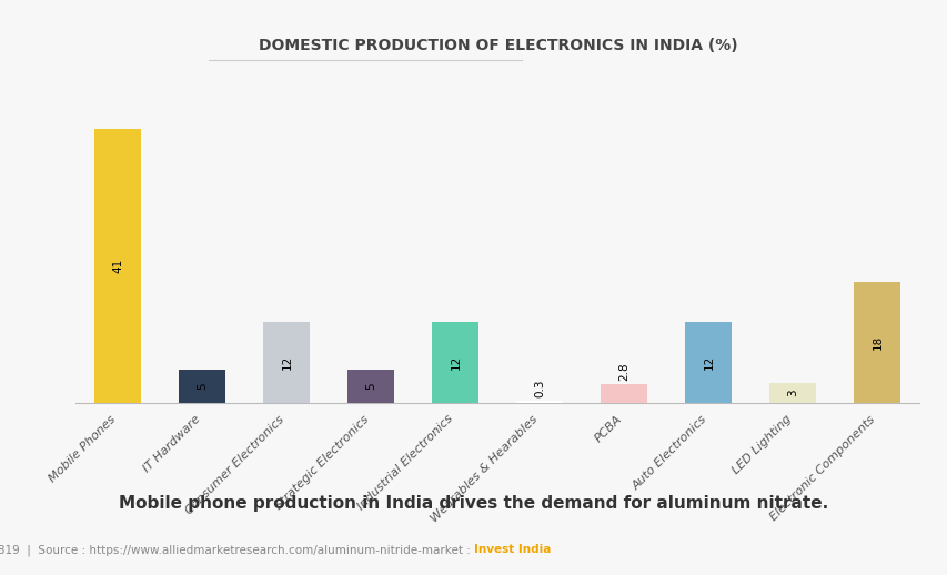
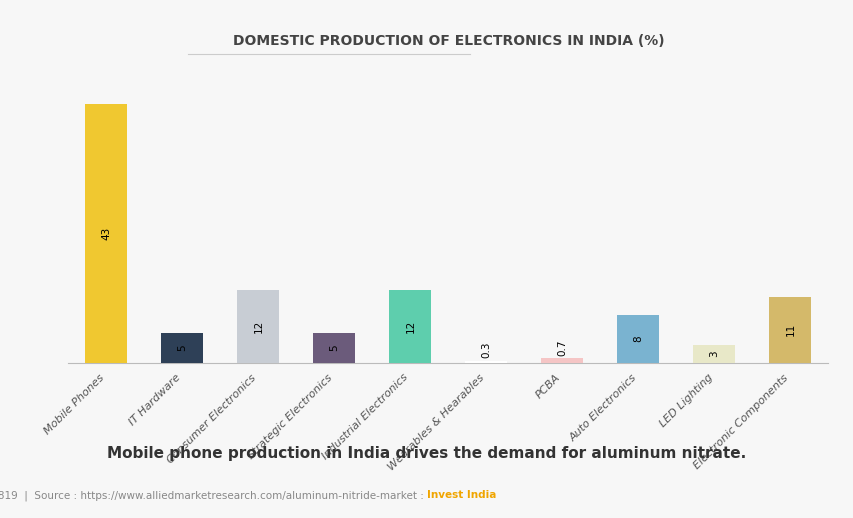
Mobile Phones: 41 -> 43
PCBA: 2.8 -> 0.7
Auto Electronics: 12 -> 8
Electronic Components: 18 -> 11
